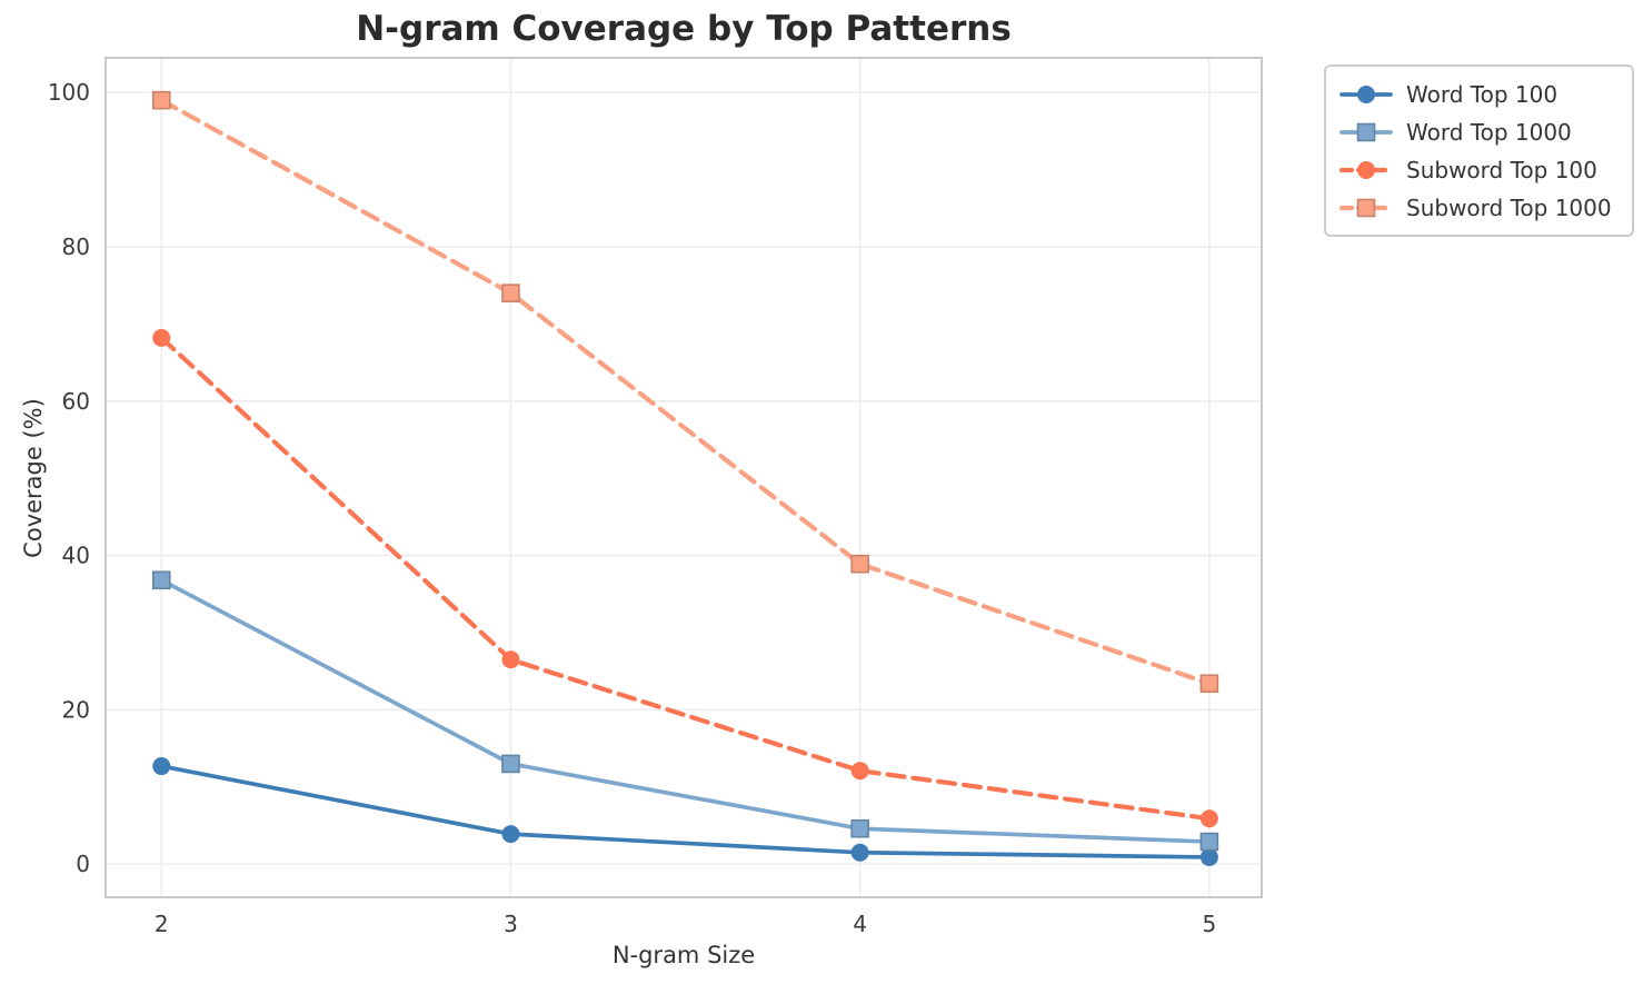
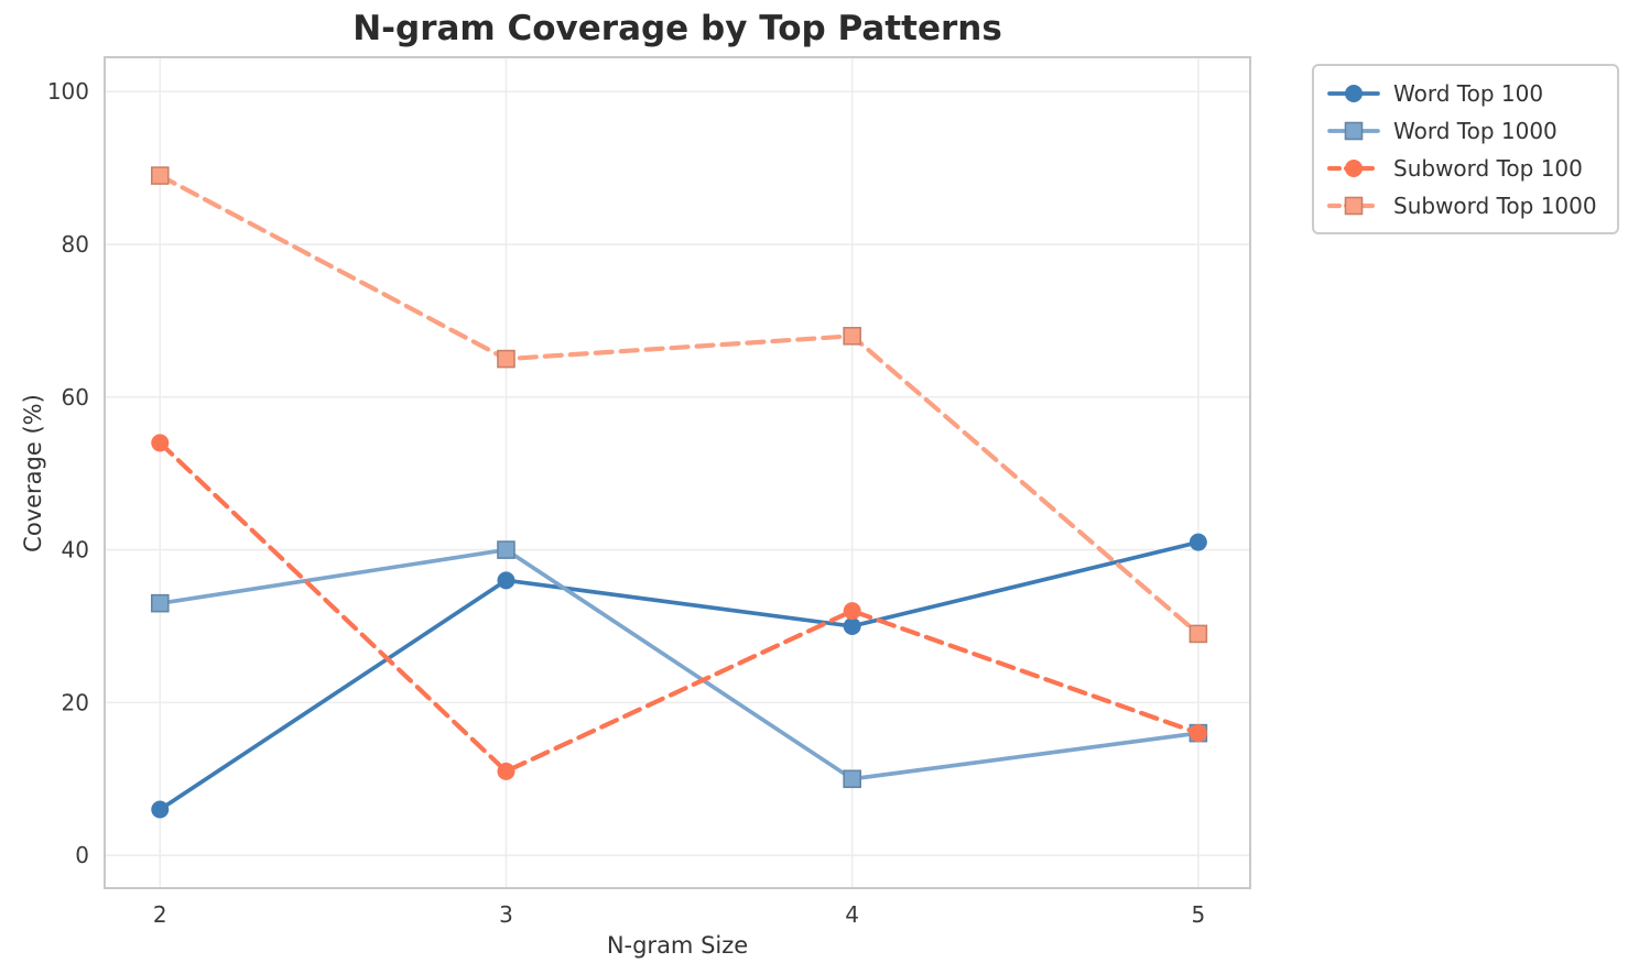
Word Top 100/2: 13 -> 6
Word Top 1000/2: 37 -> 33
Subword Top 100/2: 68 -> 54
Subword Top 1000/2: 99 -> 89
Word Top 100/3: 4 -> 36
Word Top 1000/3: 13 -> 40
Subword Top 100/3: 26 -> 11
Subword Top 1000/3: 74 -> 65
Word Top 100/4: 2 -> 30
Word Top 1000/4: 5 -> 10
Subword Top 100/4: 12 -> 32
Subword Top 1000/4: 39 -> 68
Word Top 100/5: 1 -> 41
Word Top 1000/5: 3 -> 16
Subword Top 100/5: 6 -> 16
Subword Top 1000/5: 23 -> 29
